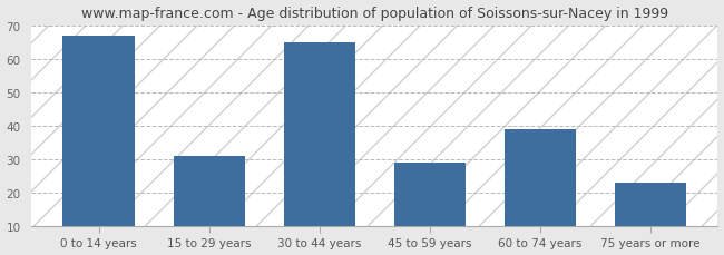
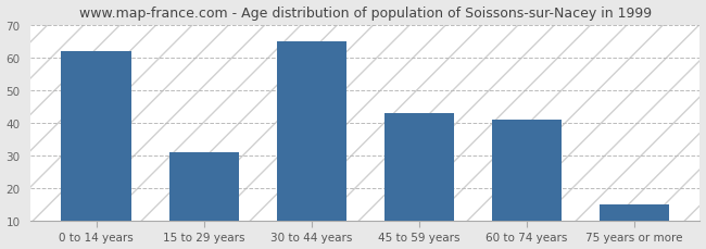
0 to 14 years: 67 -> 62
45 to 59 years: 29 -> 43
60 to 74 years: 39 -> 41
75 years or more: 23 -> 15
